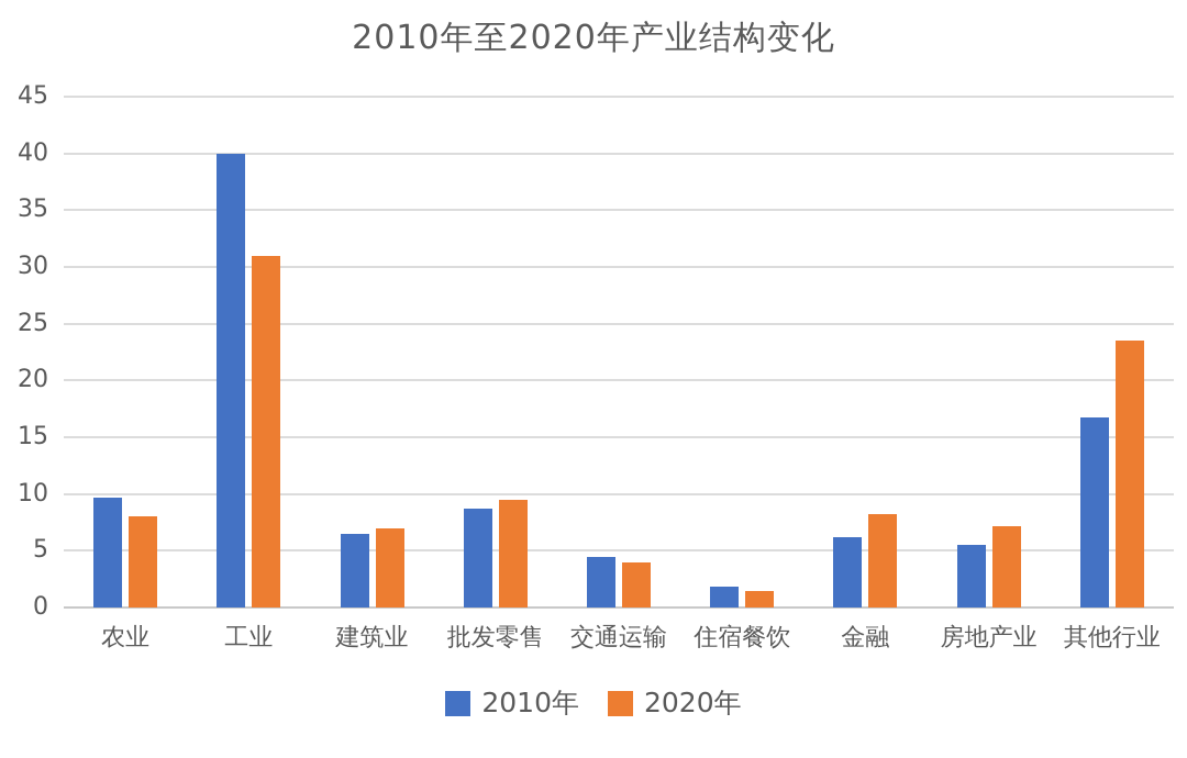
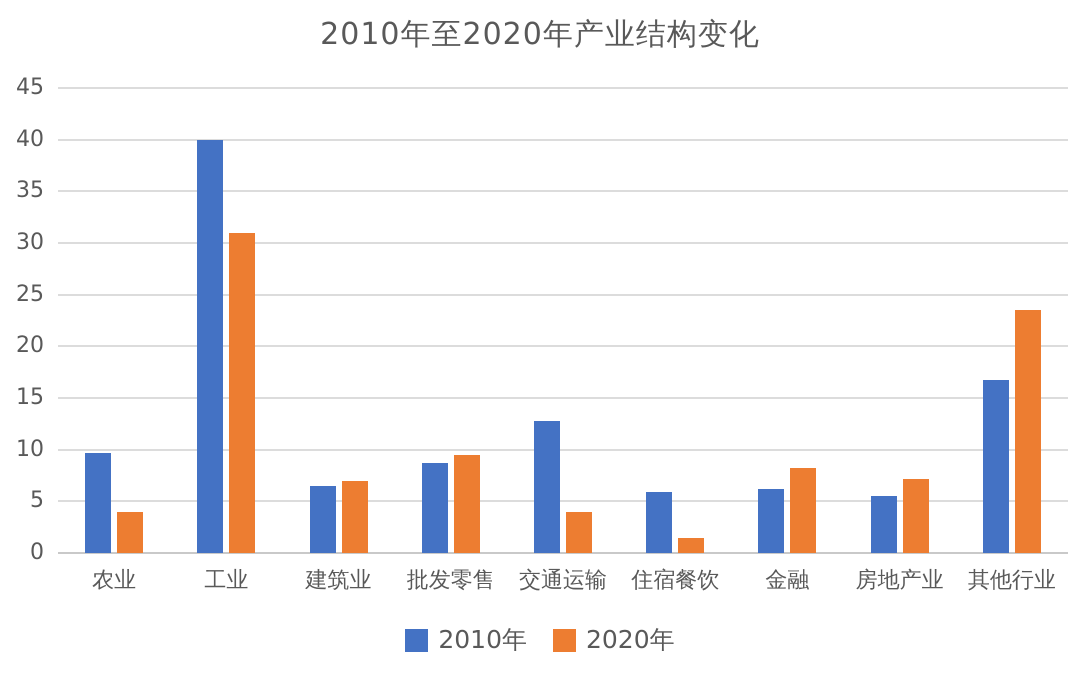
2020年/农业: 8.0 -> 4.0
2010年/交通运输: 4.5 -> 12.8
2010年/住宿餐饮: 1.8 -> 5.9
